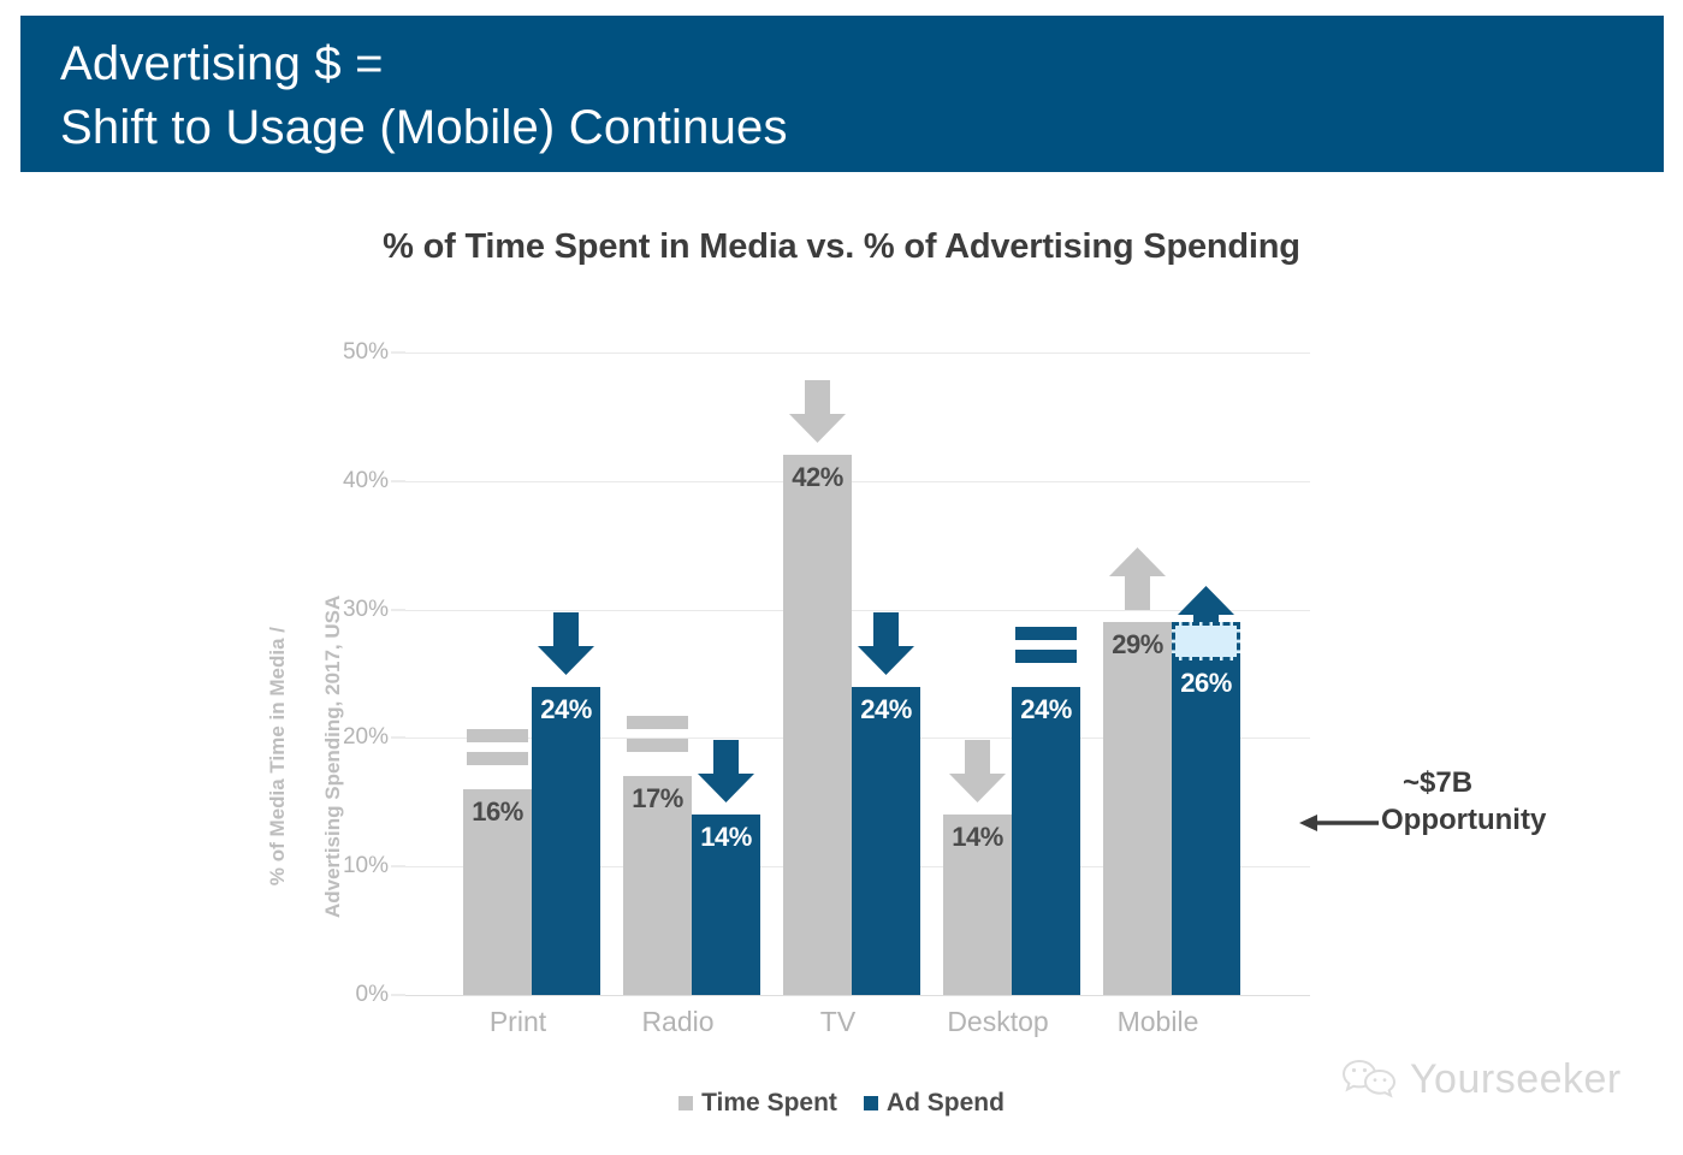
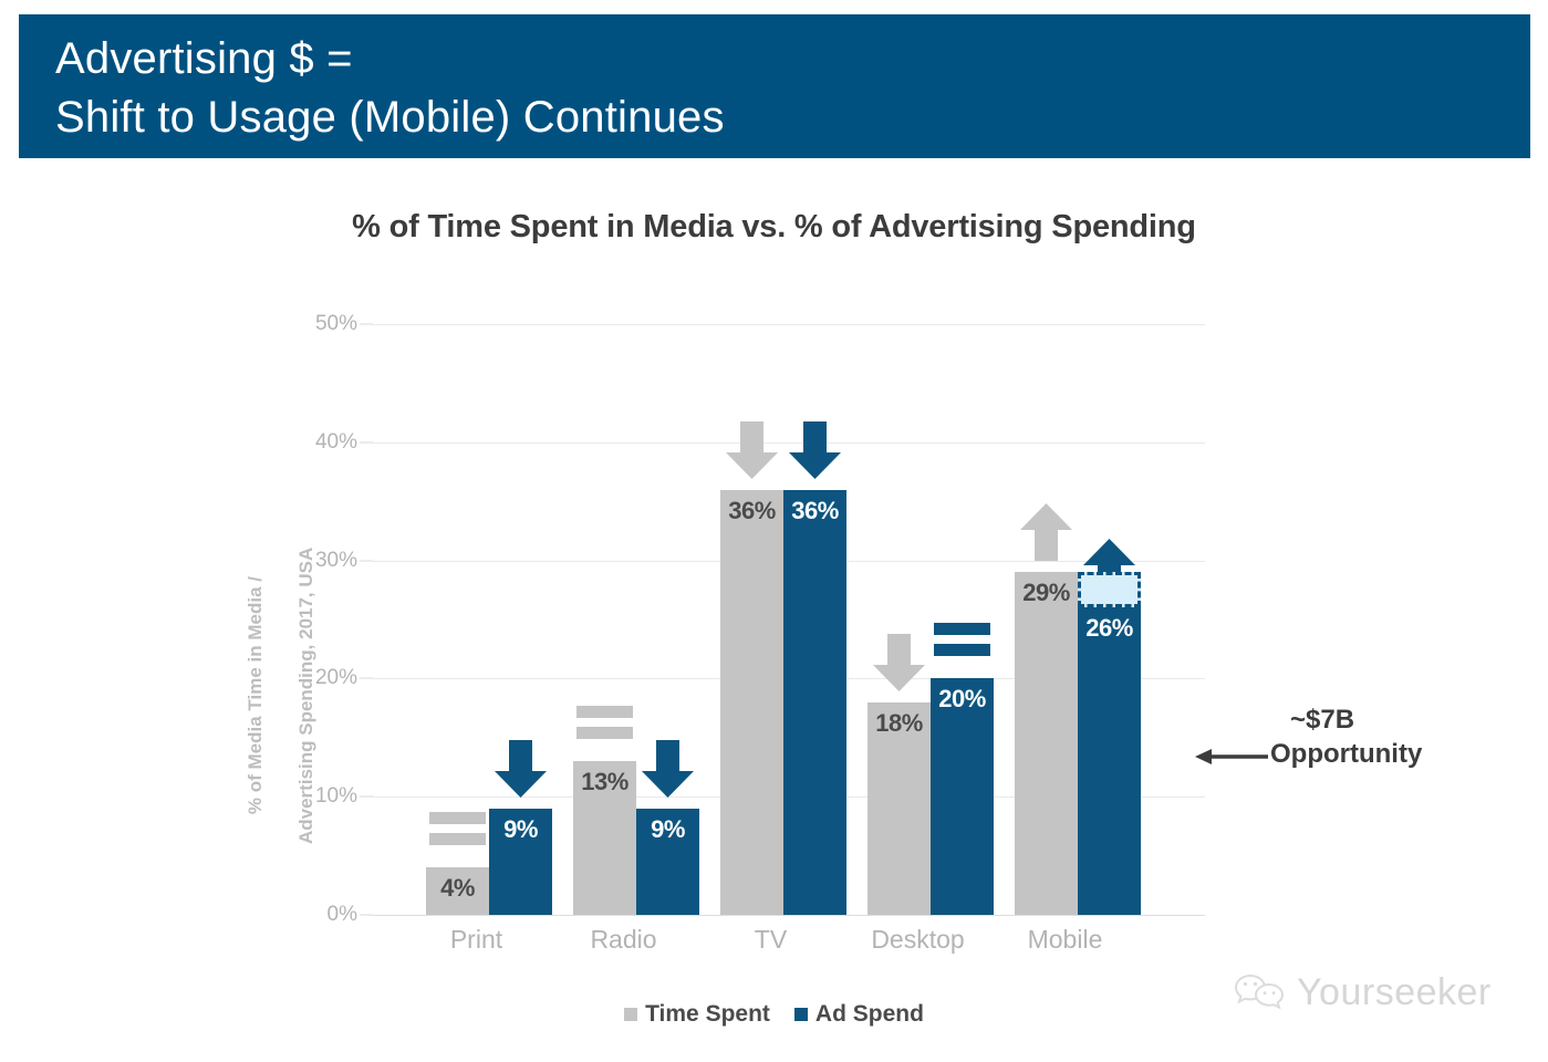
Time Spent/Print: 16% -> 4%
Ad Spend/Print: 24% -> 9%
Time Spent/Radio: 17% -> 13%
Ad Spend/Radio: 14% -> 9%
Time Spent/TV: 42% -> 36%
Ad Spend/TV: 24% -> 36%
Time Spent/Desktop: 14% -> 18%
Ad Spend/Desktop: 24% -> 20%
